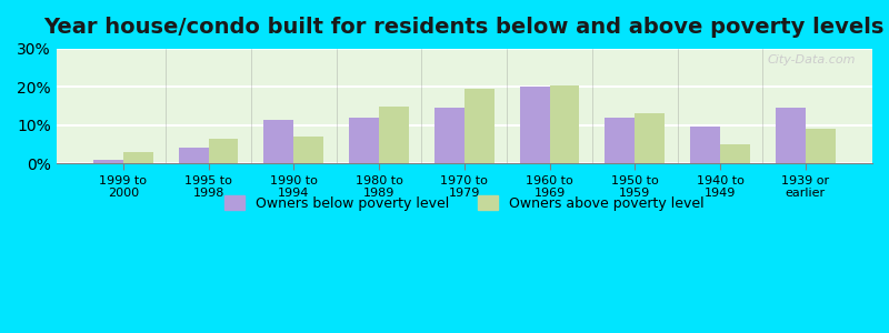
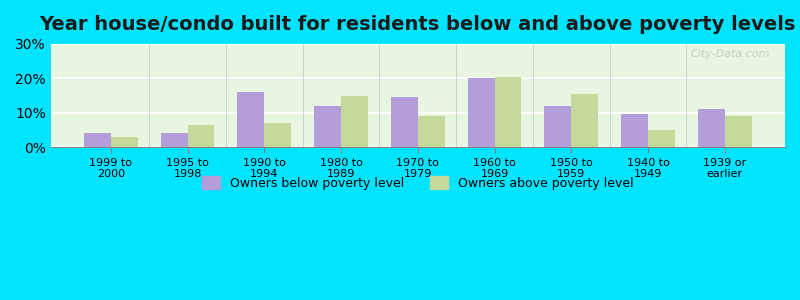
Owners below poverty level/1999 to 2000: 1.0% -> 4.0%
Owners below poverty level/1990 to 1994: 11.5% -> 16.0%
Owners above poverty level/1970 to 1979: 19.5% -> 9.0%
Owners above poverty level/1950 to 1959: 13.0% -> 15.5%
Owners below poverty level/1939 or earlier: 14.5% -> 11.0%
